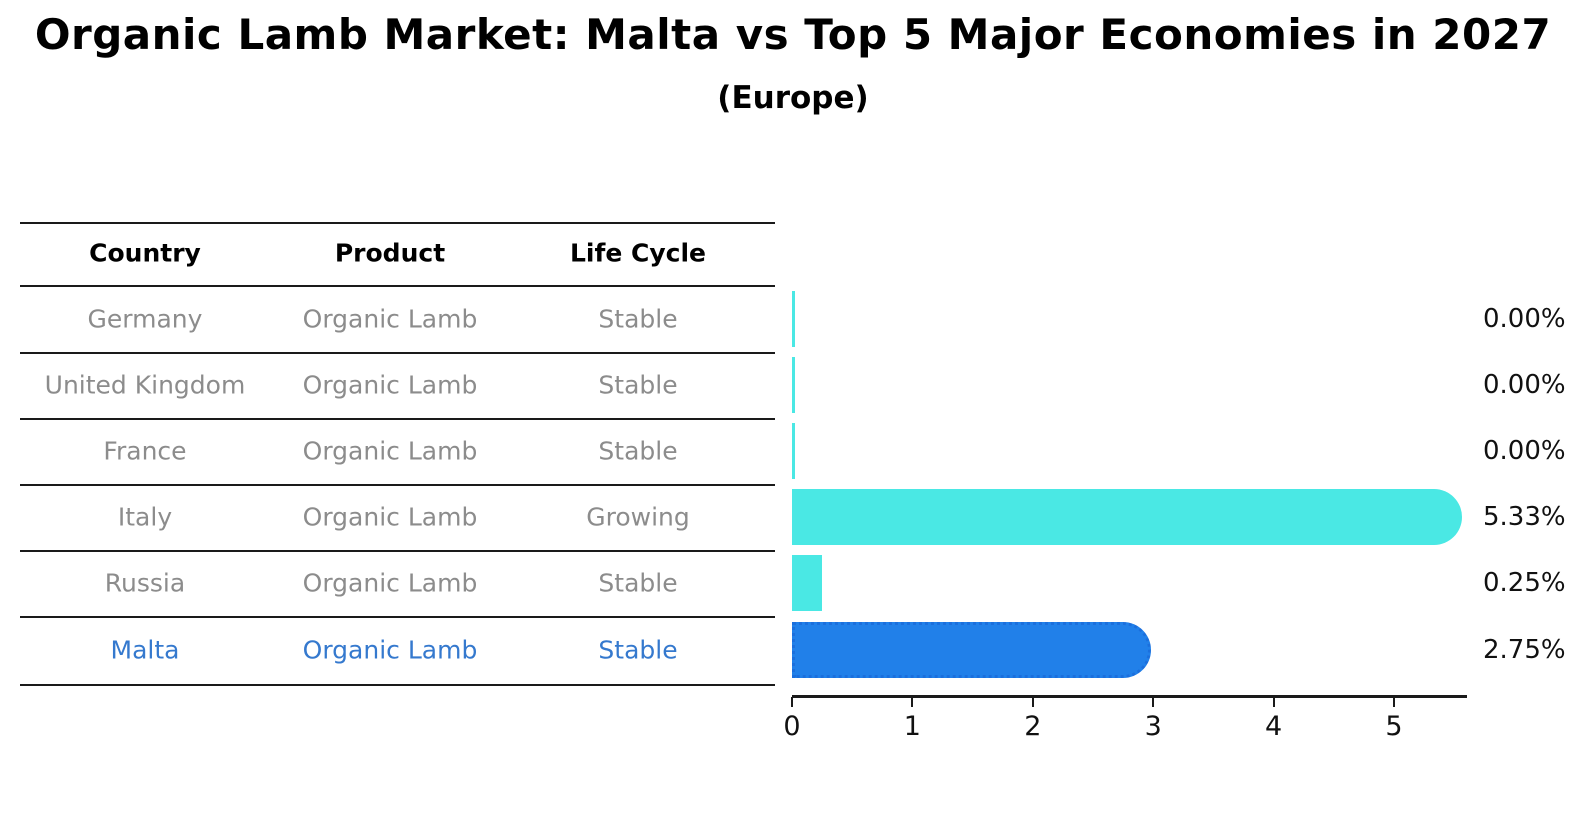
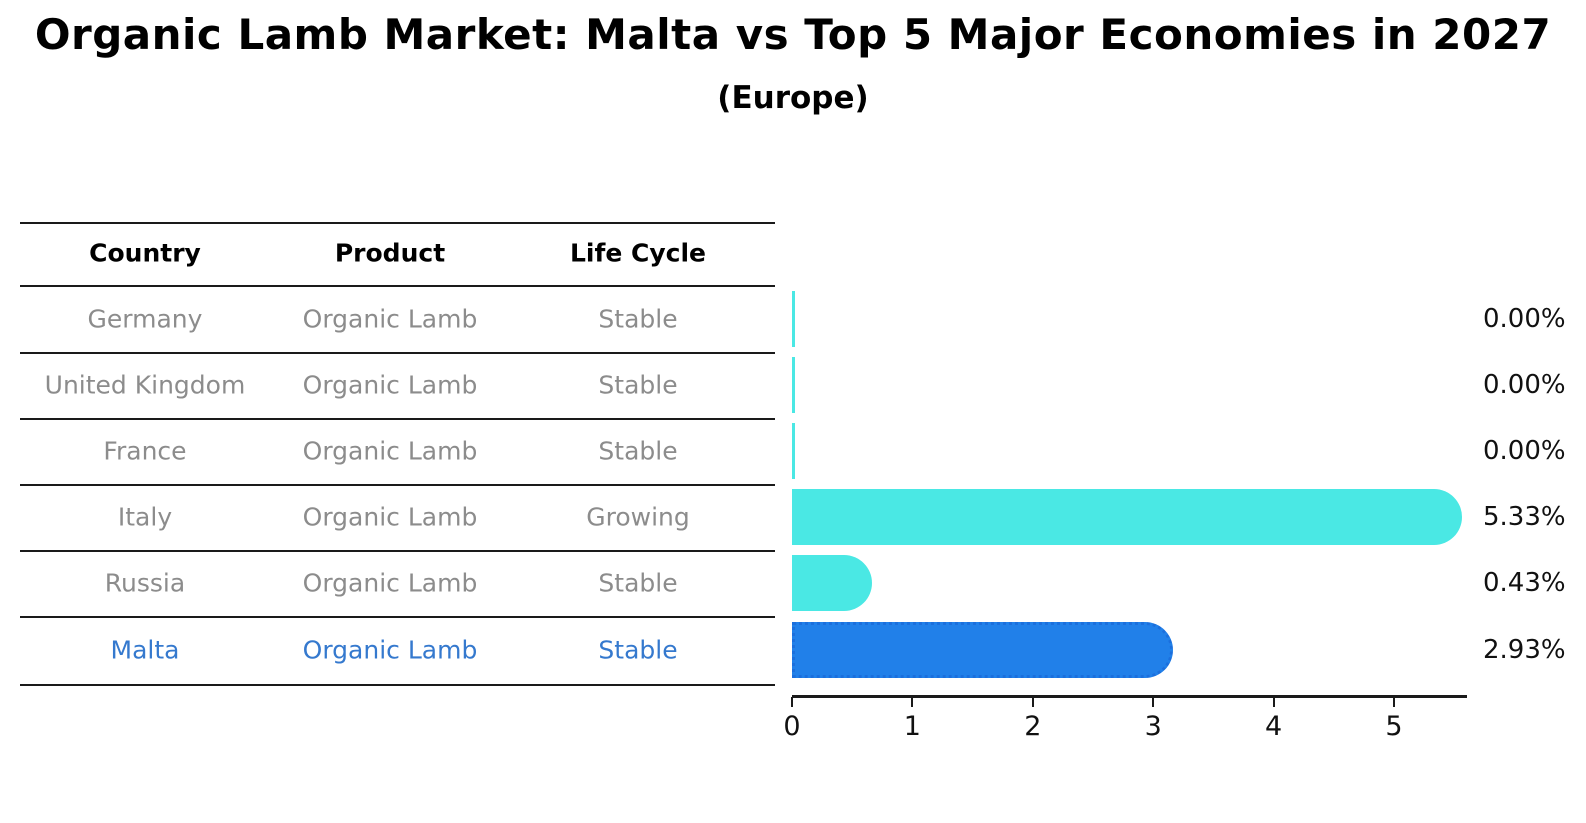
Russia: 0.25% -> 0.43%
Malta: 2.75% -> 2.93%
